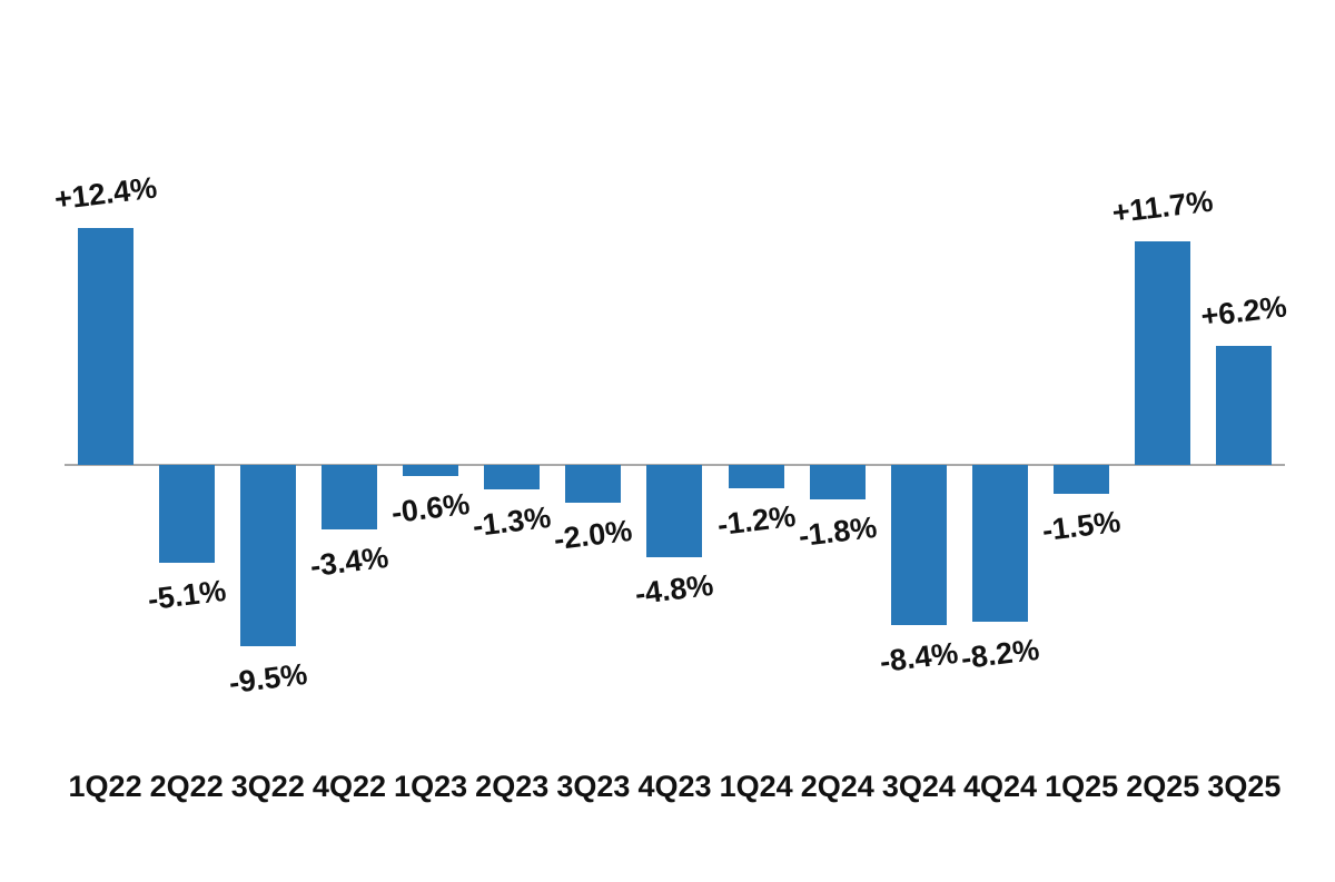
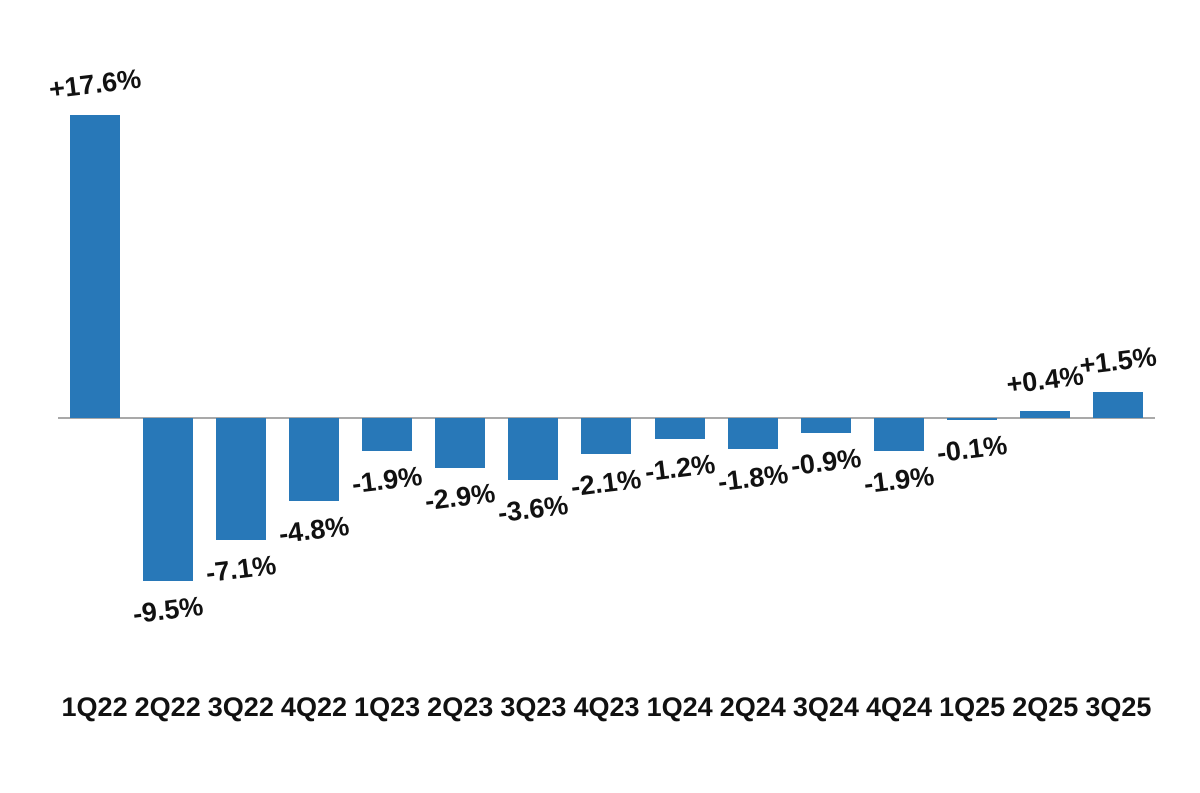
1Q22: +12.4% -> +17.6%
2Q22: -5.1% -> -9.5%
3Q22: -9.5% -> -7.1%
4Q22: -3.4% -> -4.8%
1Q23: -0.6% -> -1.9%
2Q23: -1.3% -> -2.9%
3Q23: -2.0% -> -3.6%
4Q23: -4.8% -> -2.1%
3Q24: -8.4% -> -0.9%
4Q24: -8.2% -> -1.9%
1Q25: -1.5% -> -0.1%
2Q25: +11.7% -> +0.4%
3Q25: +6.2% -> +1.5%
